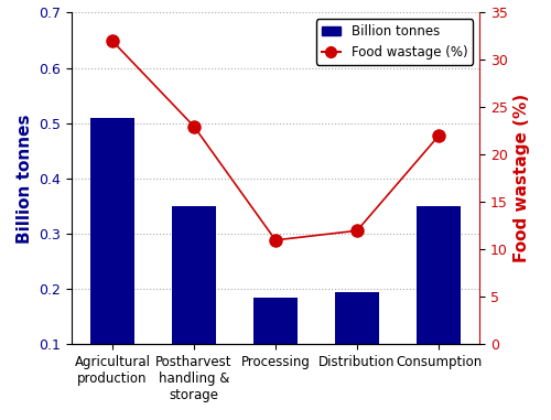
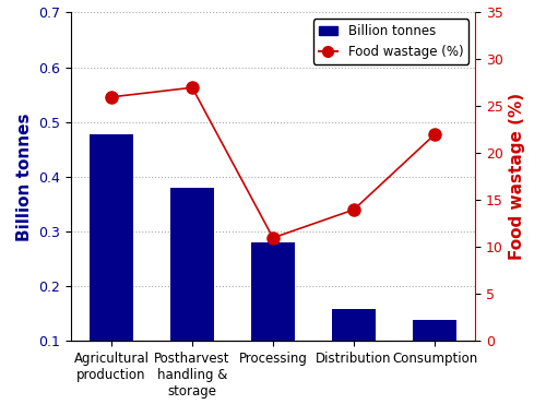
Billion tonnes/Agricultural production: 0.510 -> 0.478
Food wastage (%)/Agricultural production: 32 -> 26
Billion tonnes/Postharvest handling & storage: 0.350 -> 0.380
Food wastage (%)/Postharvest handling & storage: 23 -> 27
Billion tonnes/Processing: 0.185 -> 0.280
Billion tonnes/Distribution: 0.195 -> 0.158
Food wastage (%)/Distribution: 12 -> 14
Billion tonnes/Consumption: 0.350 -> 0.138
